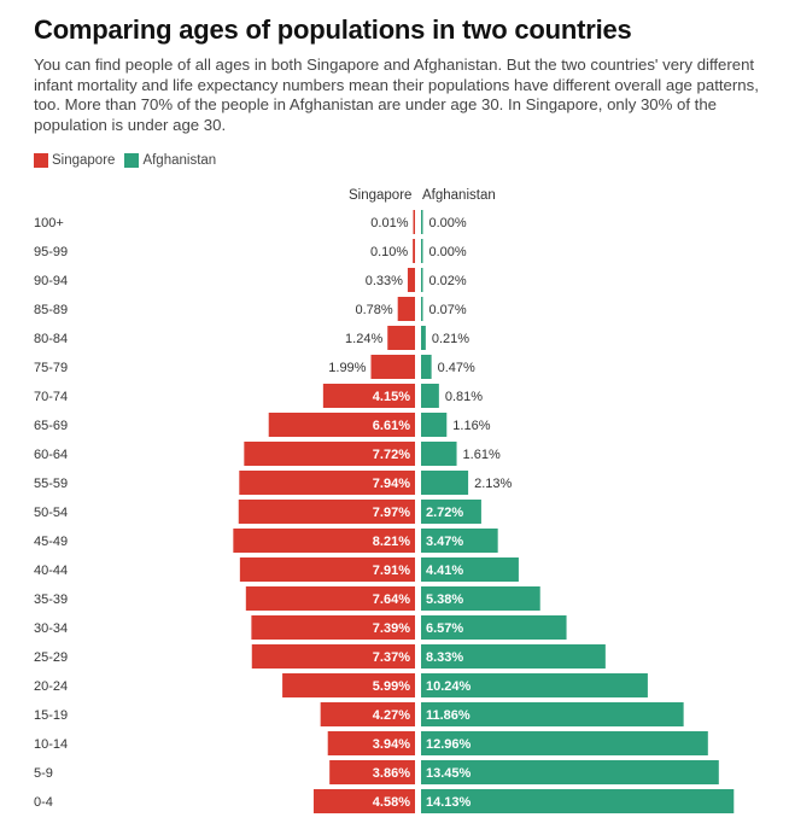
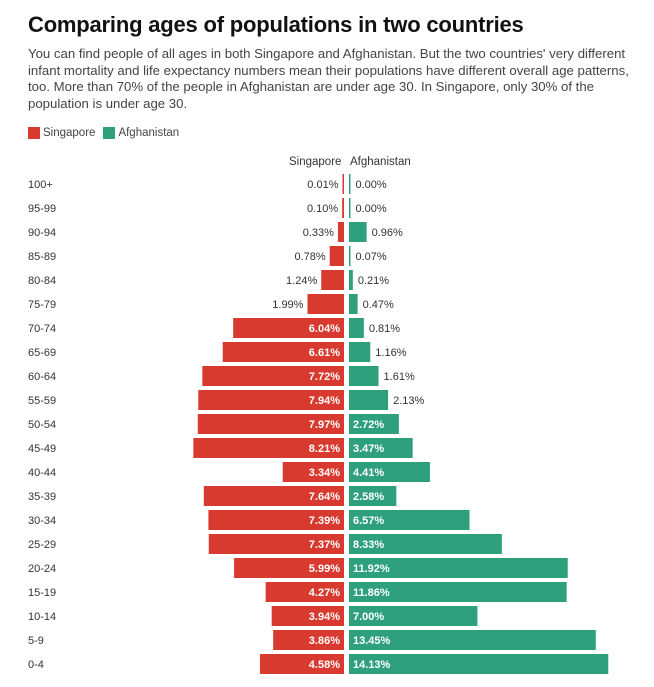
Afghanistan/90-94: 0.02% -> 0.96%
Singapore/70-74: 4.15% -> 6.04%
Singapore/40-44: 7.91% -> 3.34%
Afghanistan/35-39: 5.38% -> 2.58%
Afghanistan/20-24: 10.24% -> 11.92%
Afghanistan/10-14: 12.96% -> 7.00%
